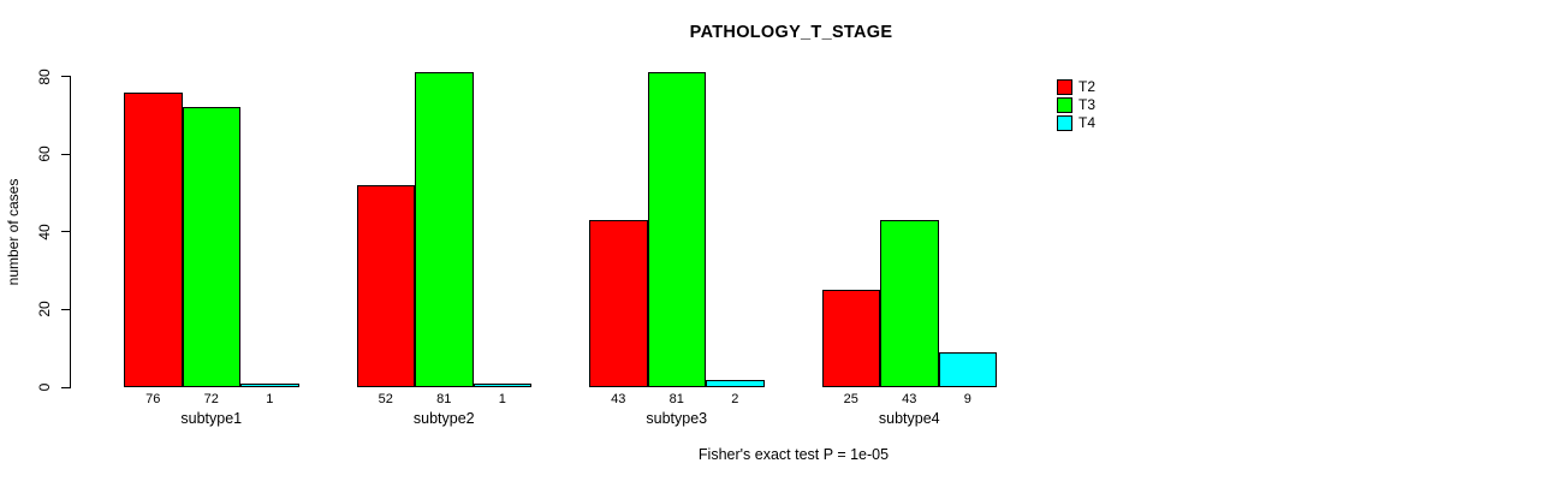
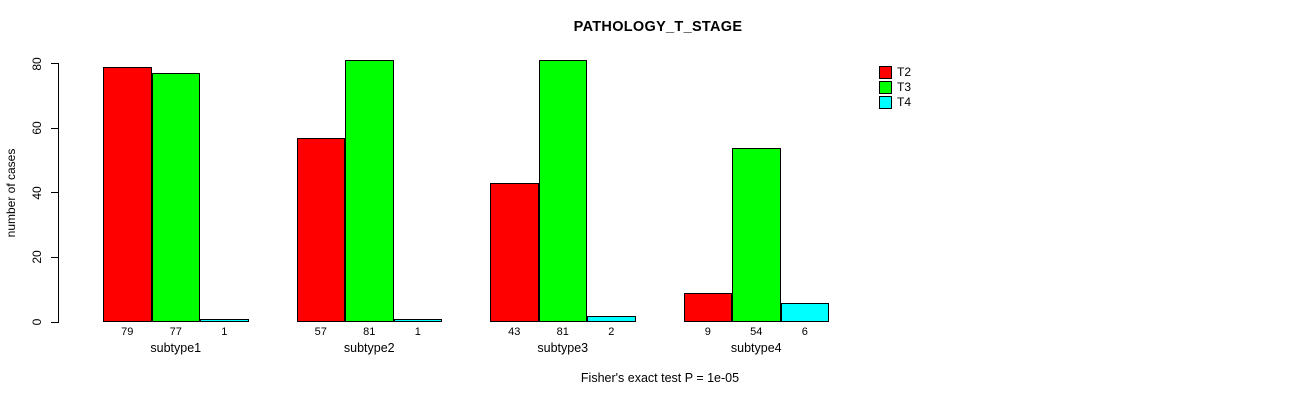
T2/subtype1: 76 -> 79
T3/subtype1: 72 -> 77
T2/subtype2: 52 -> 57
T2/subtype4: 25 -> 9
T3/subtype4: 43 -> 54
T4/subtype4: 9 -> 6
